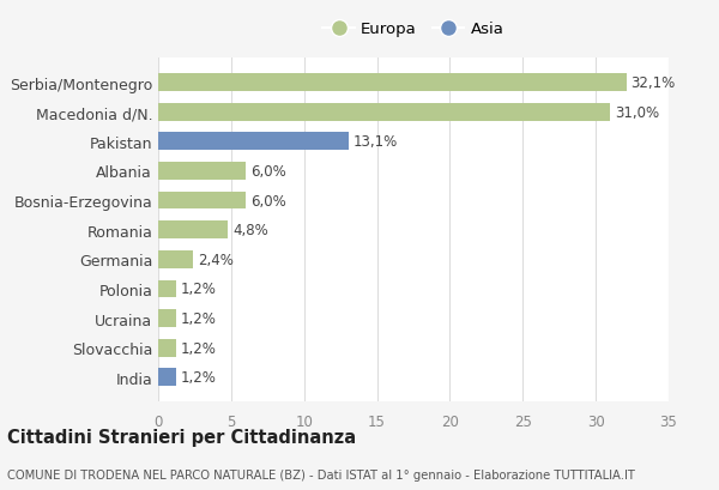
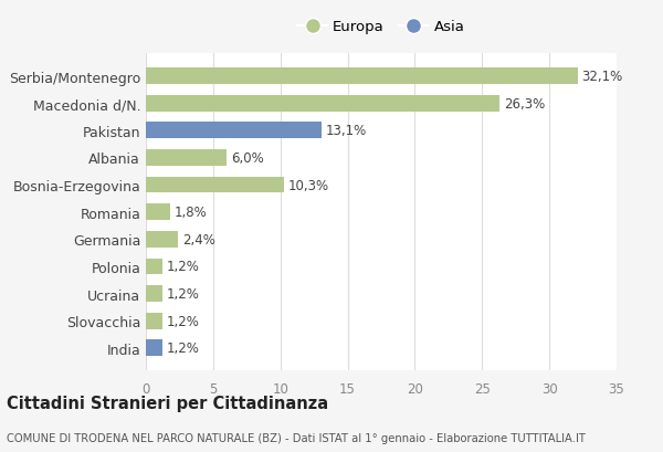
Macedonia d/N.: 31,0% -> 26,3%
Bosnia-Erzegovina: 6,0% -> 10,3%
Romania: 4,8% -> 1,8%
